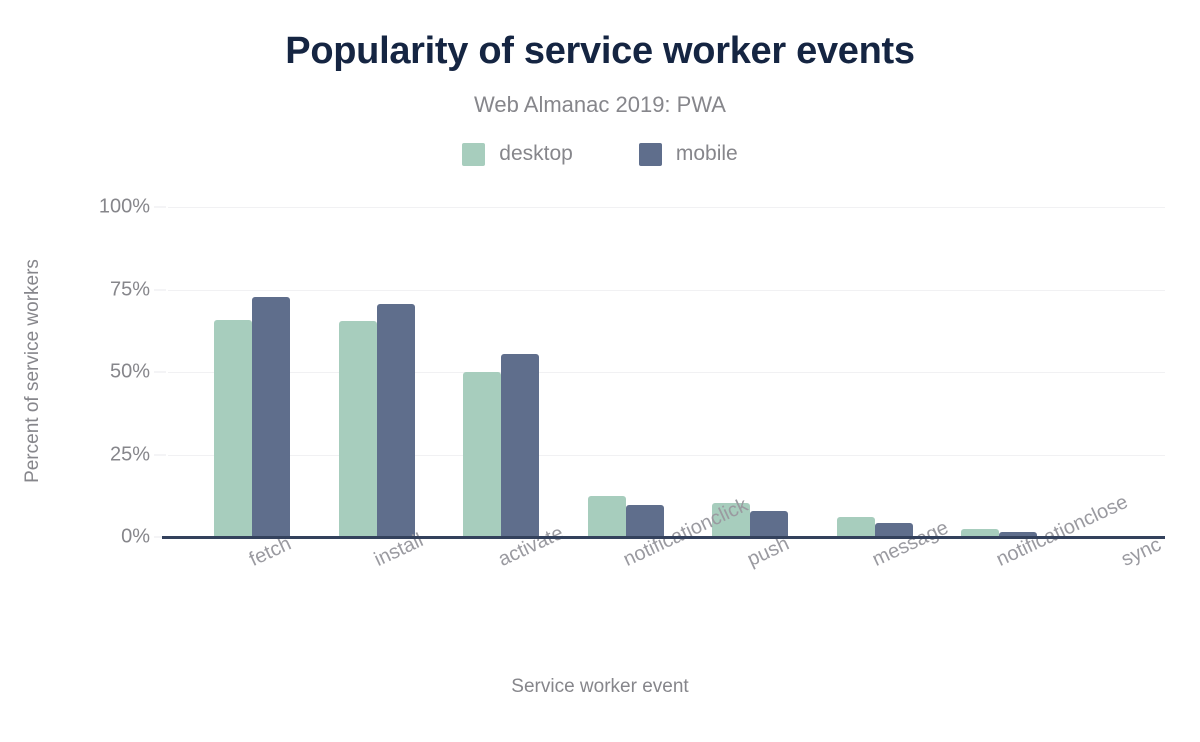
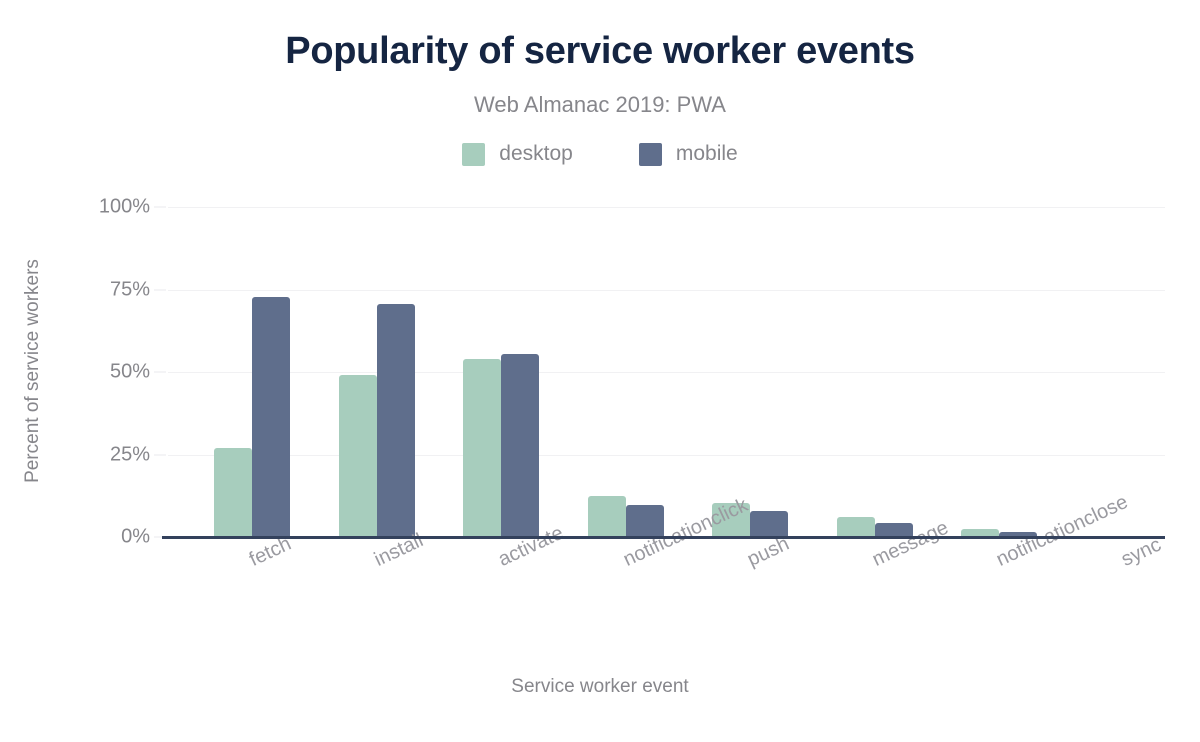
desktop/fetch: 66% -> 27%
desktop/install: 65% -> 49%
desktop/activate: 50% -> 54%
